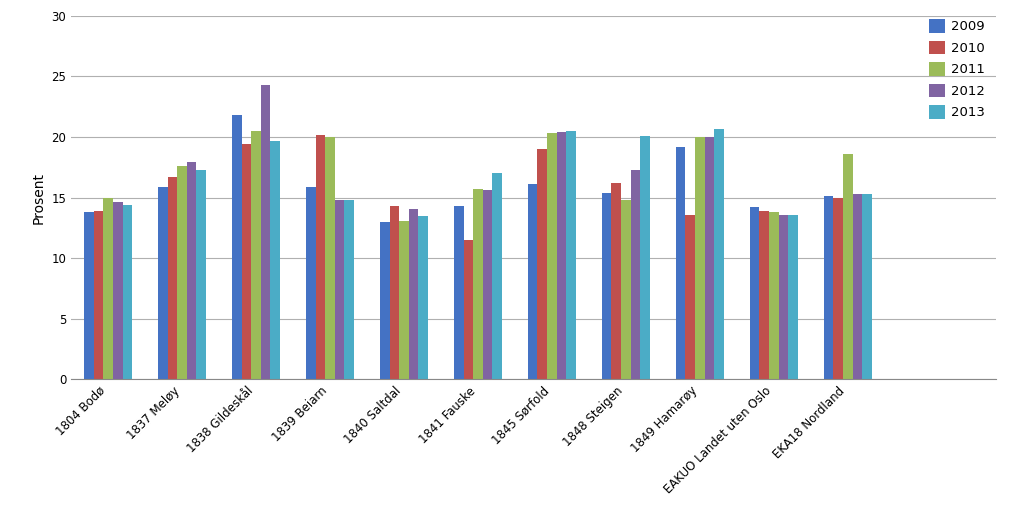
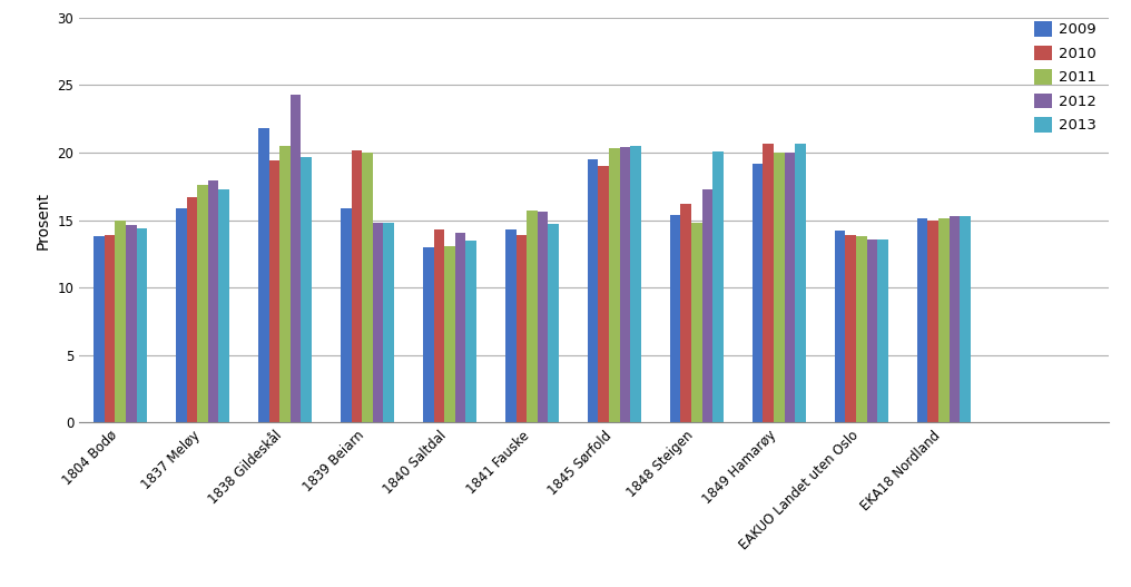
2010/1841 Fauske: 11.5 -> 13.9
2013/1841 Fauske: 17.0 -> 14.7
2009/1845 Sørfold: 16.1 -> 19.5
2010/1849 Hamarøy: 13.6 -> 20.7
2011/EKA18 Nordland: 18.6 -> 15.1
